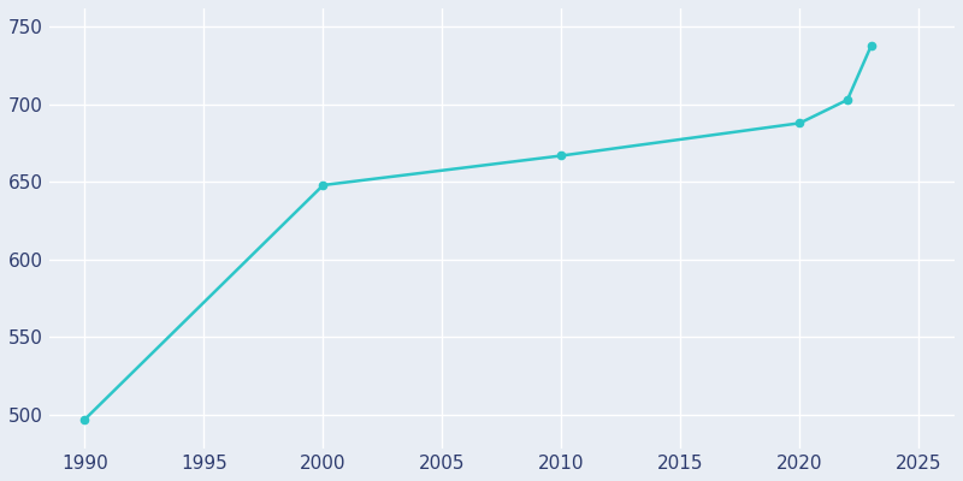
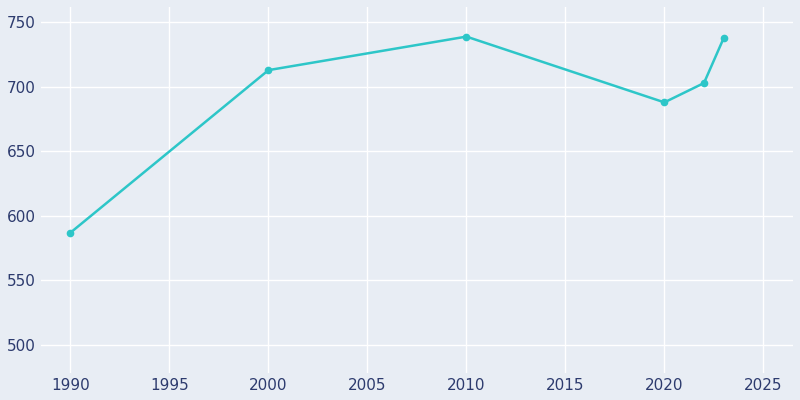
1990: 497 -> 587
2000: 648 -> 713
2010: 667 -> 739
